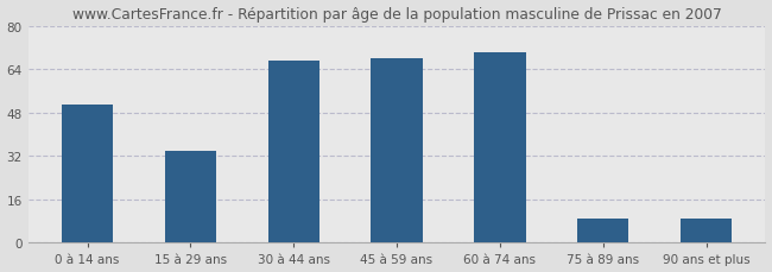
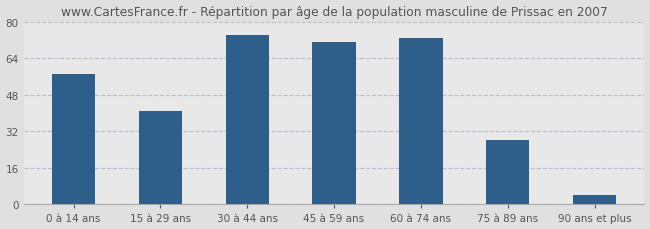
0 à 14 ans: 51 -> 57
15 à 29 ans: 34 -> 41
30 à 44 ans: 67 -> 74
45 à 59 ans: 68 -> 71
60 à 74 ans: 70 -> 73
75 à 89 ans: 9 -> 28
90 ans et plus: 9 -> 4
